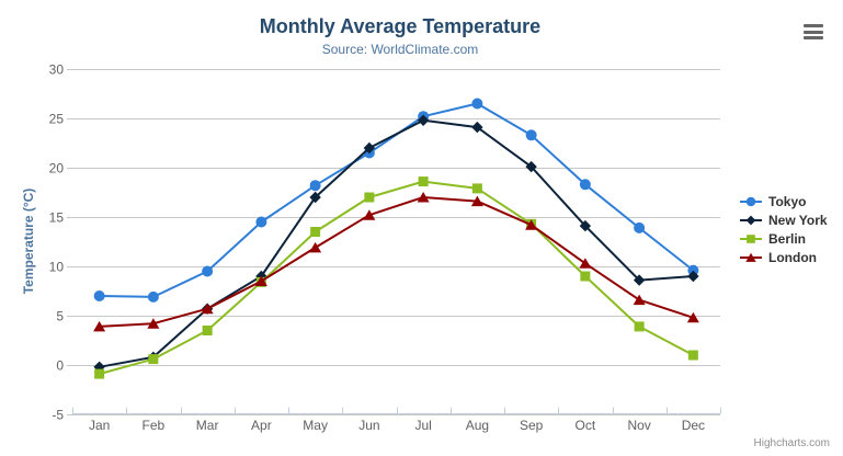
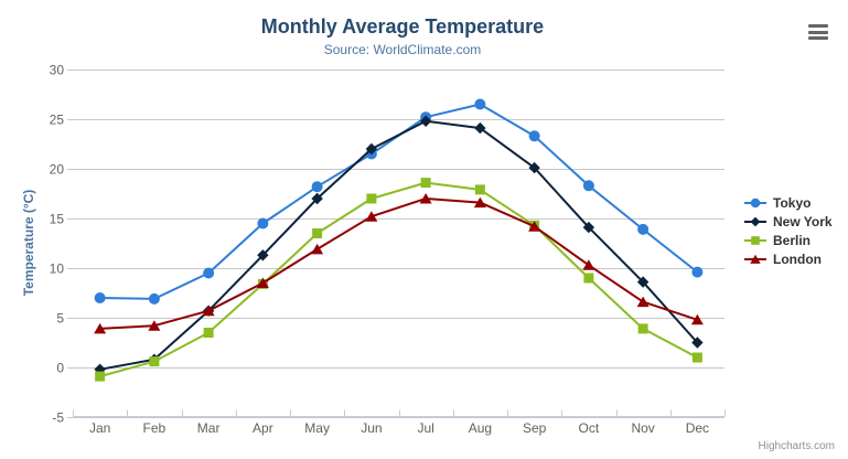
New York/Apr: 9 -> 11
New York/Dec: 9 -> 2
